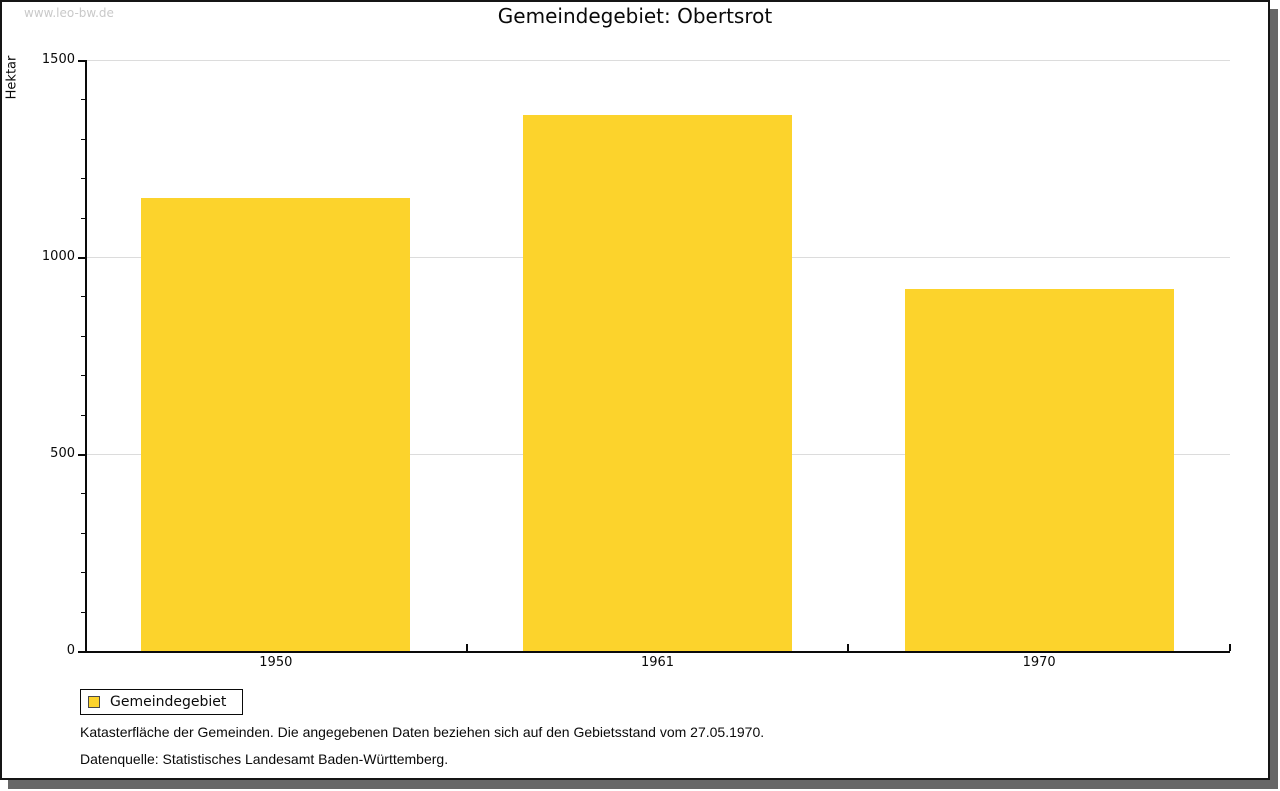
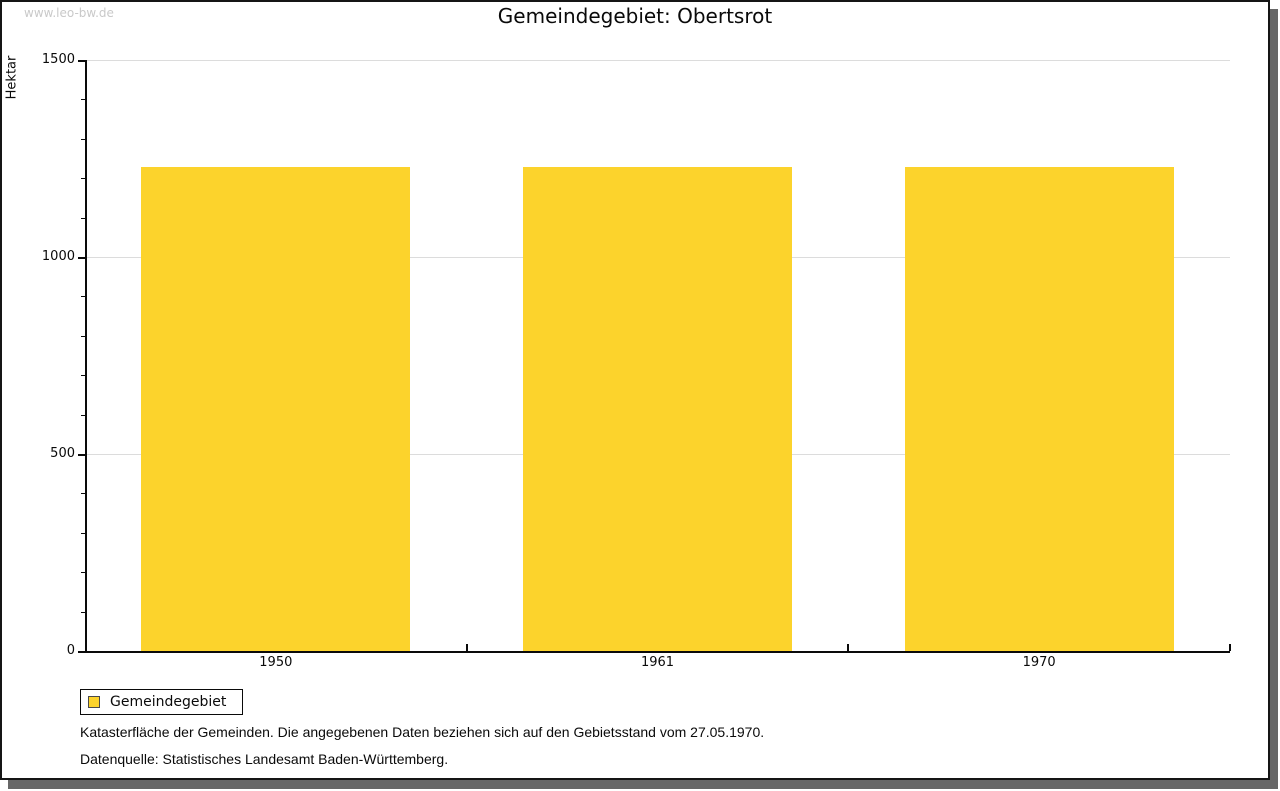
1950: 1150 -> 1230
1961: 1360 -> 1230
1970: 920 -> 1230
